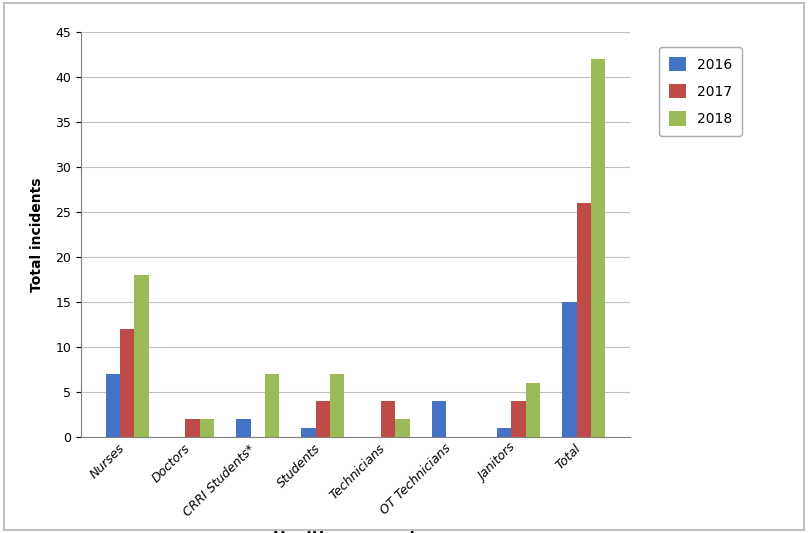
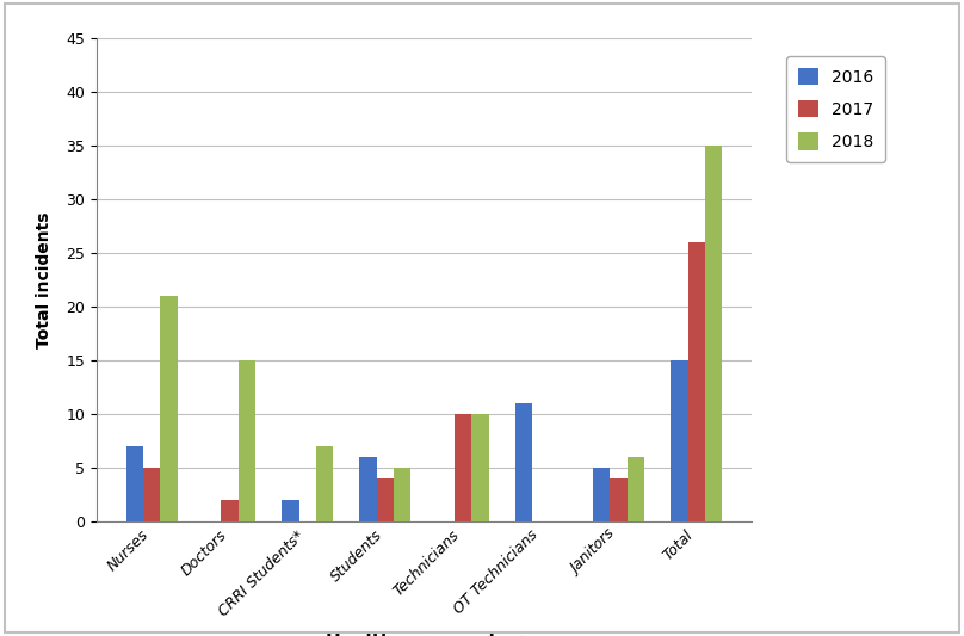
2017/Nurses: 12 -> 5
2018/Nurses: 18 -> 21
2018/Doctors: 2 -> 15
2016/Students: 1 -> 6
2018/Students: 7 -> 5
2017/Technicians: 4 -> 10
2018/Technicians: 2 -> 10
2016/OT Technicians: 4 -> 11
2016/Janitors: 1 -> 5
2018/Total: 42 -> 35
